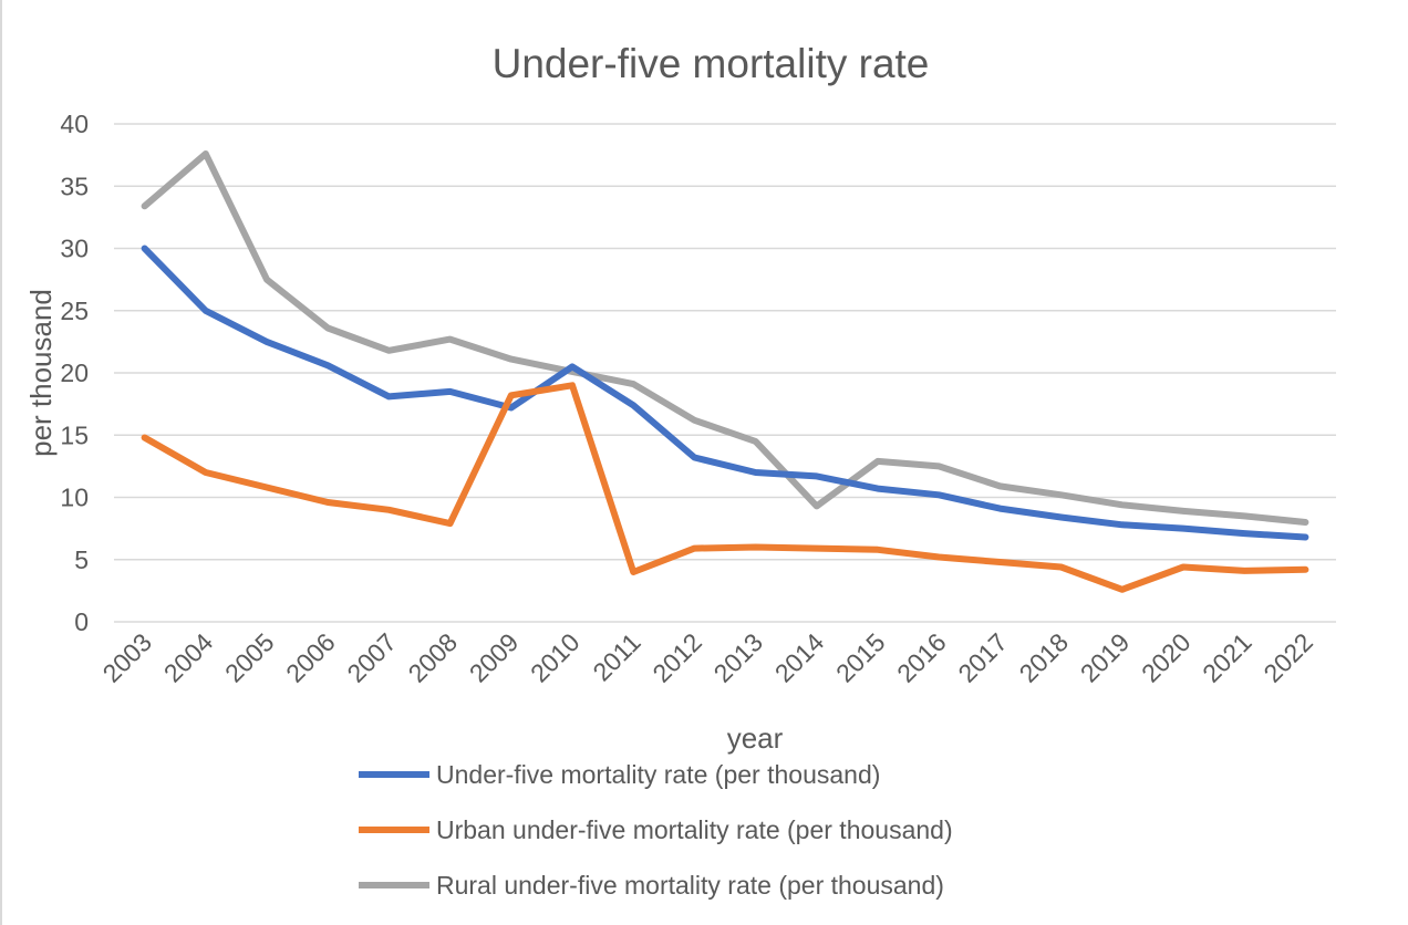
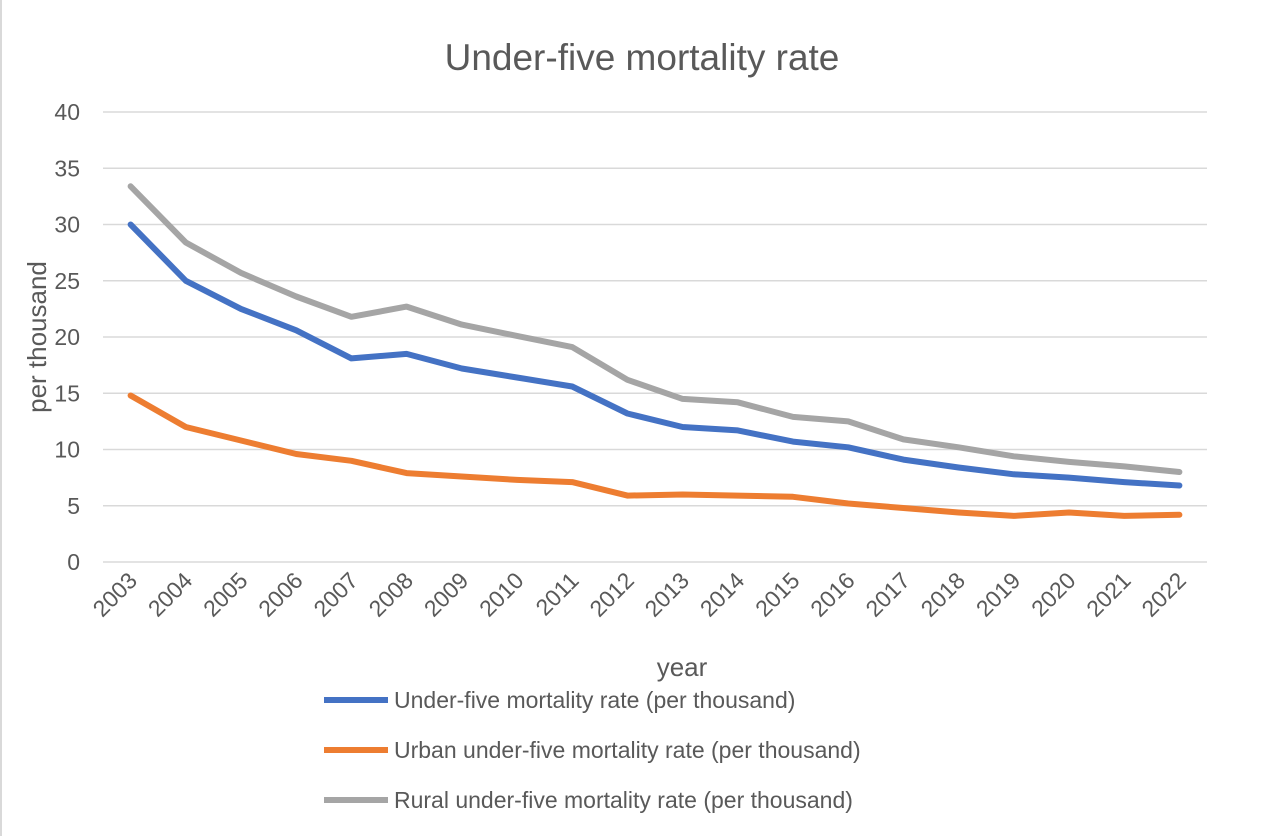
Rural under-five mortality rate (per thousand)/2004: 37.6 -> 28.4
Rural under-five mortality rate (per thousand)/2005: 27.5 -> 25.7
Urban under-five mortality rate (per thousand)/2009: 18.2 -> 7.6
Under-five mortality rate (per thousand)/2010: 20.5 -> 16.4
Urban under-five mortality rate (per thousand)/2010: 19.0 -> 7.3
Under-five mortality rate (per thousand)/2011: 17.4 -> 15.6
Urban under-five mortality rate (per thousand)/2011: 4.0 -> 7.1
Rural under-five mortality rate (per thousand)/2014: 9.3 -> 14.2
Urban under-five mortality rate (per thousand)/2019: 2.6 -> 4.1
